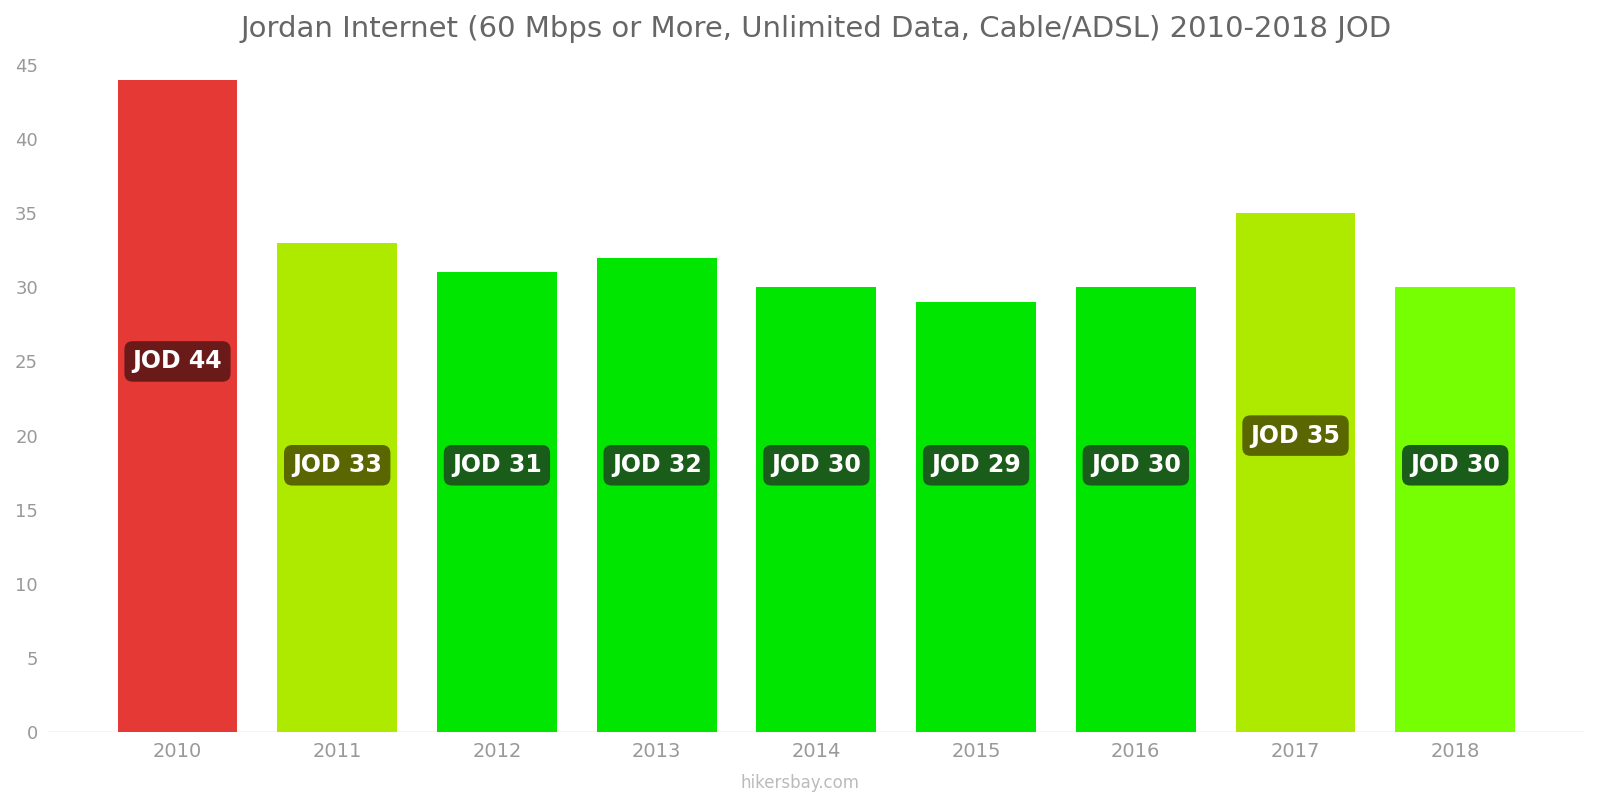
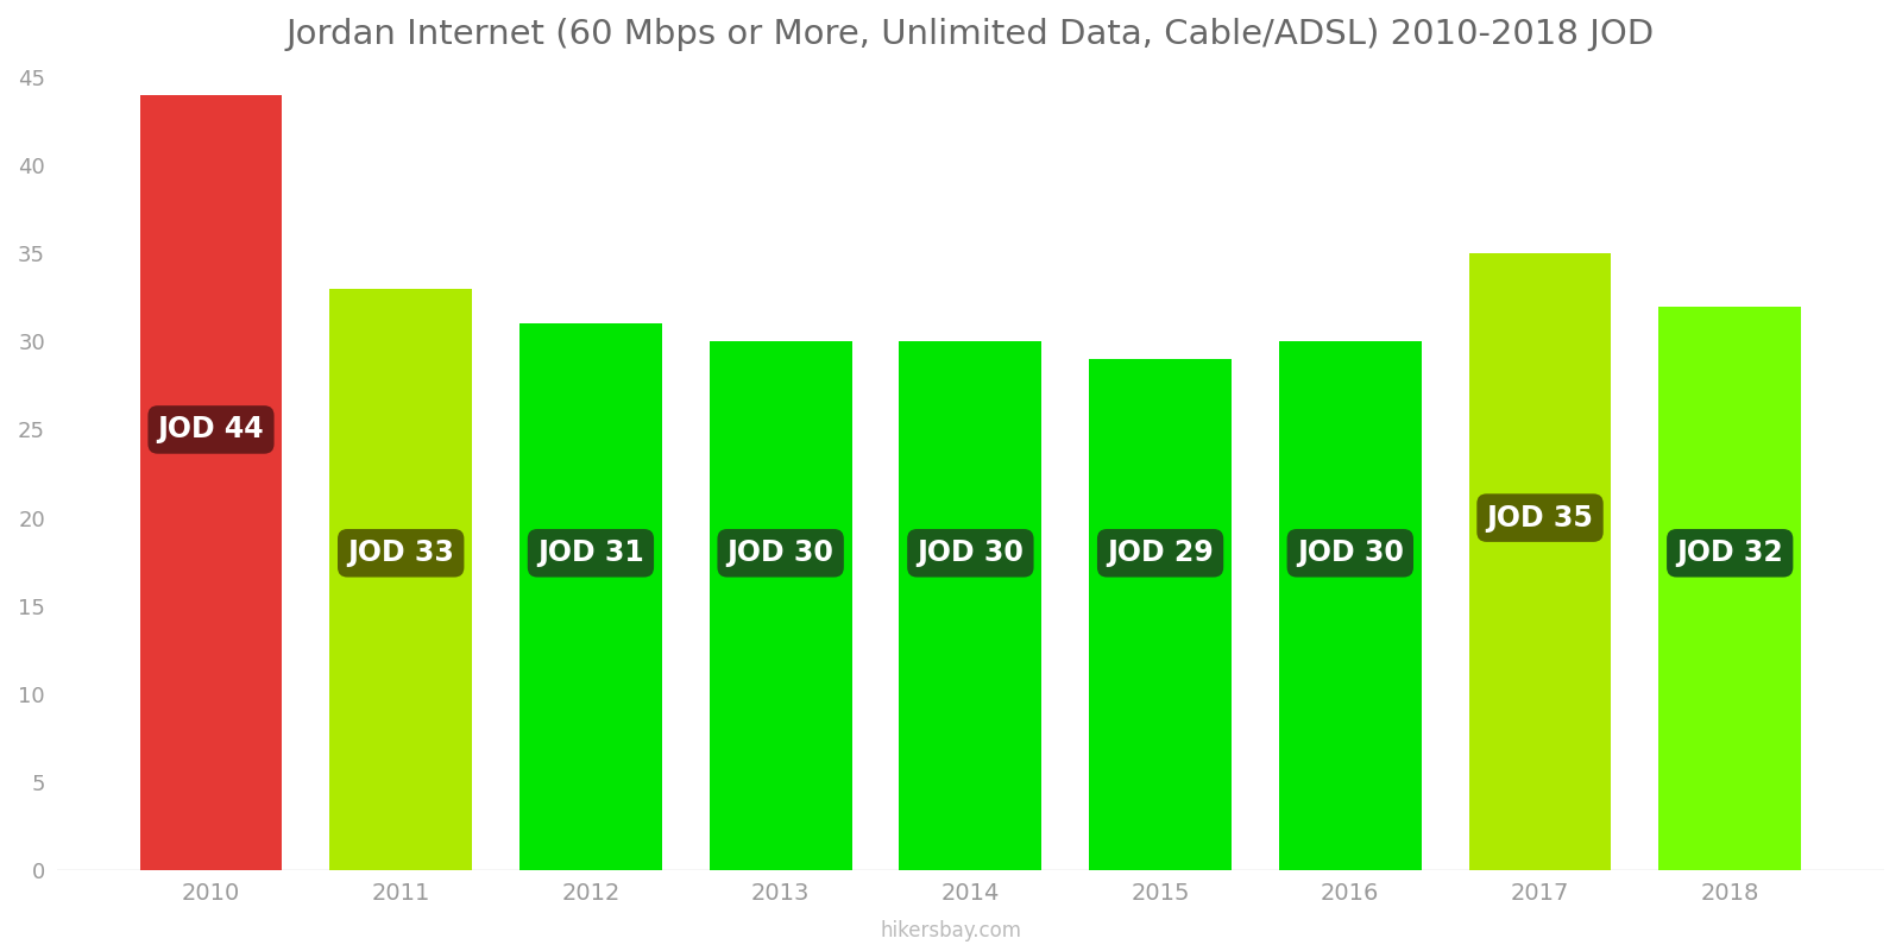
2013: 32 -> 30
2018: 30 -> 32
